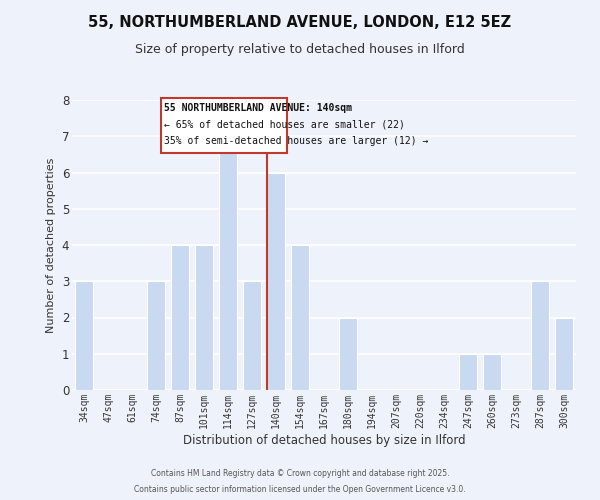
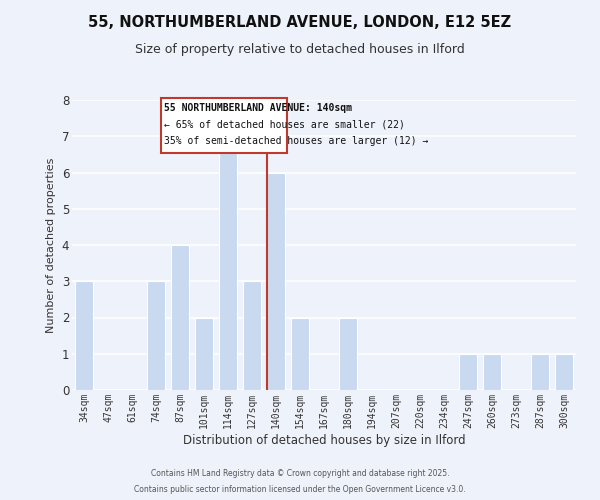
101sqm: 4 -> 2
154sqm: 4 -> 2
287sqm: 3 -> 1
300sqm: 2 -> 1
